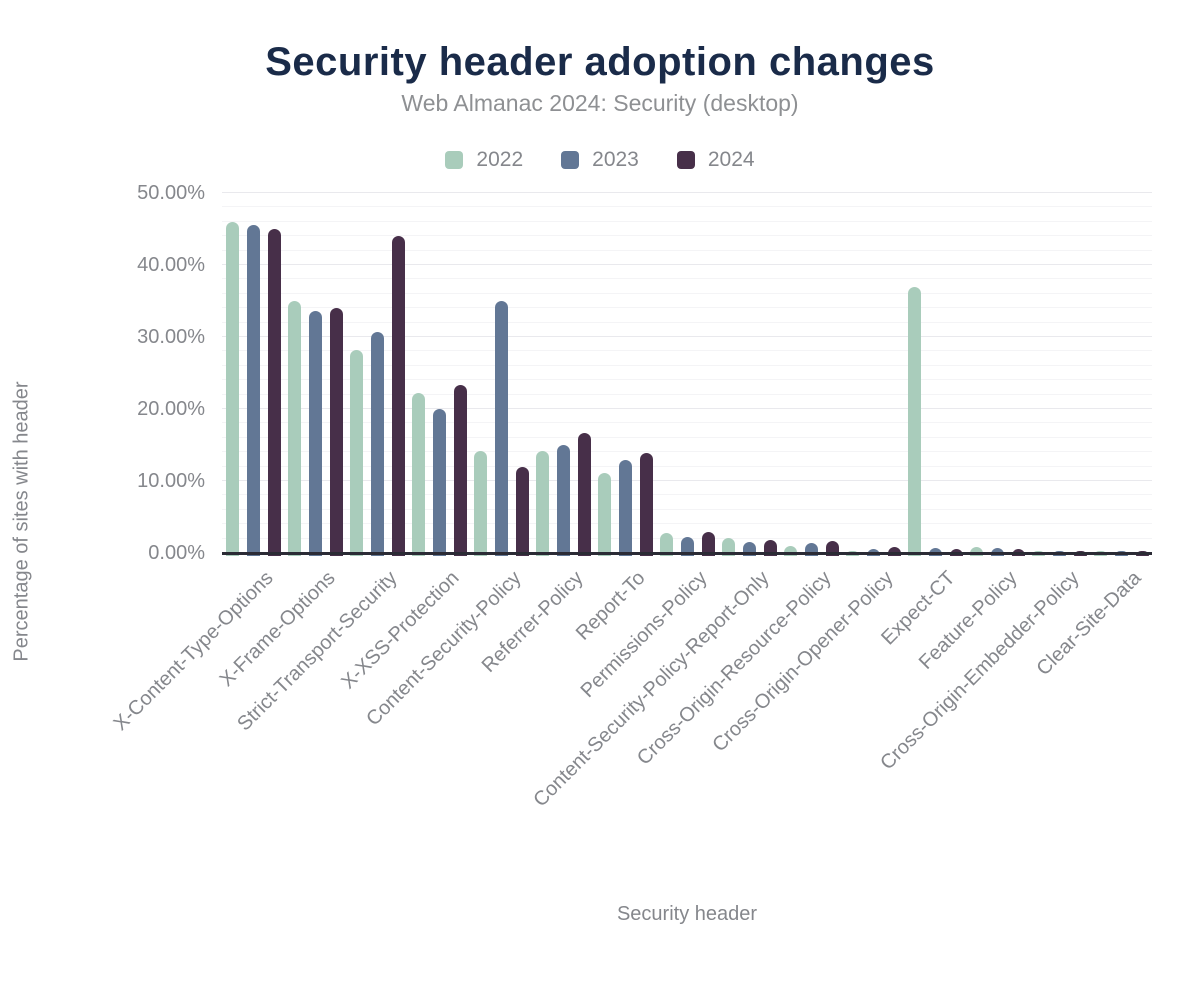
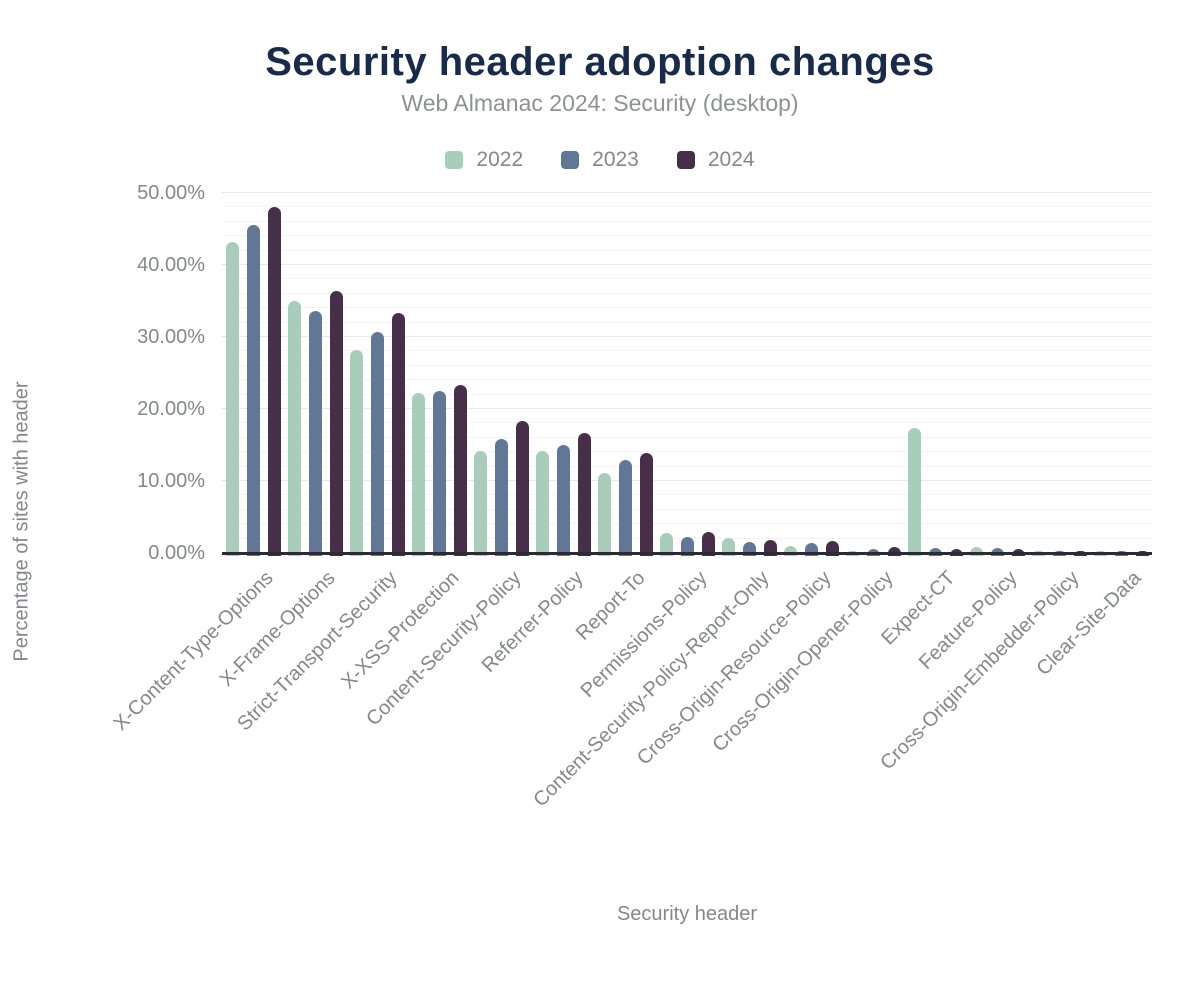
2022/X-Content-Type-Options: 46% -> 43%
2024/X-Content-Type-Options: 45% -> 48%
2024/X-Frame-Options: 34% -> 36%
2024/Strict-Transport-Security: 44% -> 33%
2023/X-XSS-Protection: 20% -> 22%
2023/Content-Security-Policy: 35% -> 16%
2024/Content-Security-Policy: 12% -> 18%
2022/Expect-CT: 37% -> 17%
